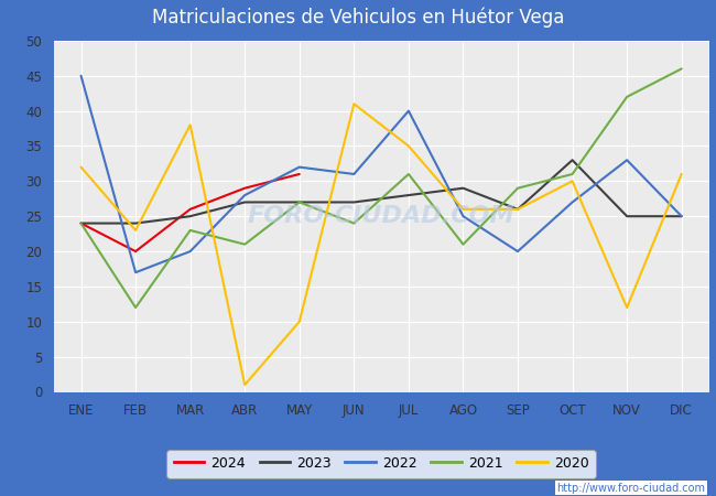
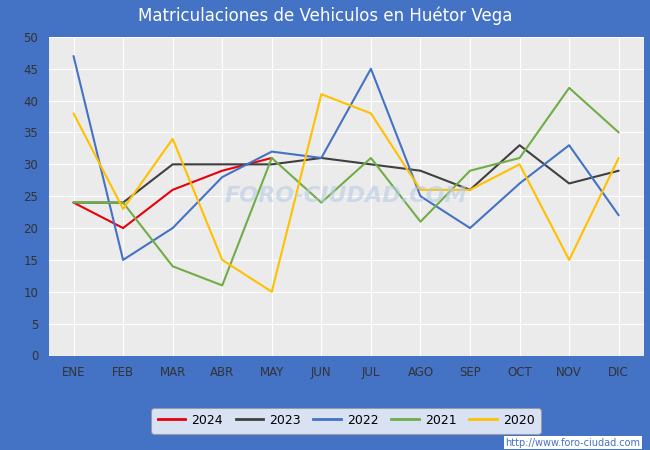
2022/ENE: 45 -> 47
2020/ENE: 32 -> 38
2022/FEB: 17 -> 15
2021/FEB: 12 -> 24
2023/MAR: 25 -> 30
2021/MAR: 23 -> 14
2020/MAR: 38 -> 34
2023/ABR: 27 -> 30
2021/ABR: 21 -> 11
2020/ABR: 1 -> 15
2023/MAY: 27 -> 30
2021/MAY: 27 -> 31
2023/JUN: 27 -> 31
2023/JUL: 28 -> 30
2022/JUL: 40 -> 45
2020/JUL: 35 -> 38
2023/NOV: 25 -> 27
2020/NOV: 12 -> 15
2023/DIC: 25 -> 29
2022/DIC: 25 -> 22
2021/DIC: 46 -> 35
